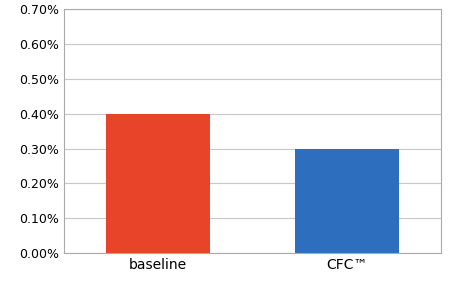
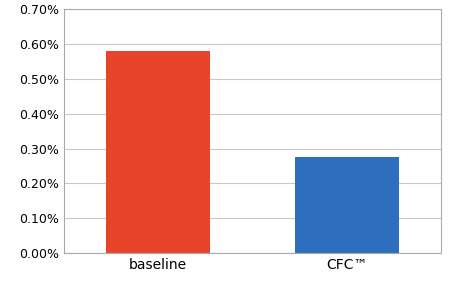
baseline: 0.400% -> 0.580%
CFC™: 0.300% -> 0.275%
